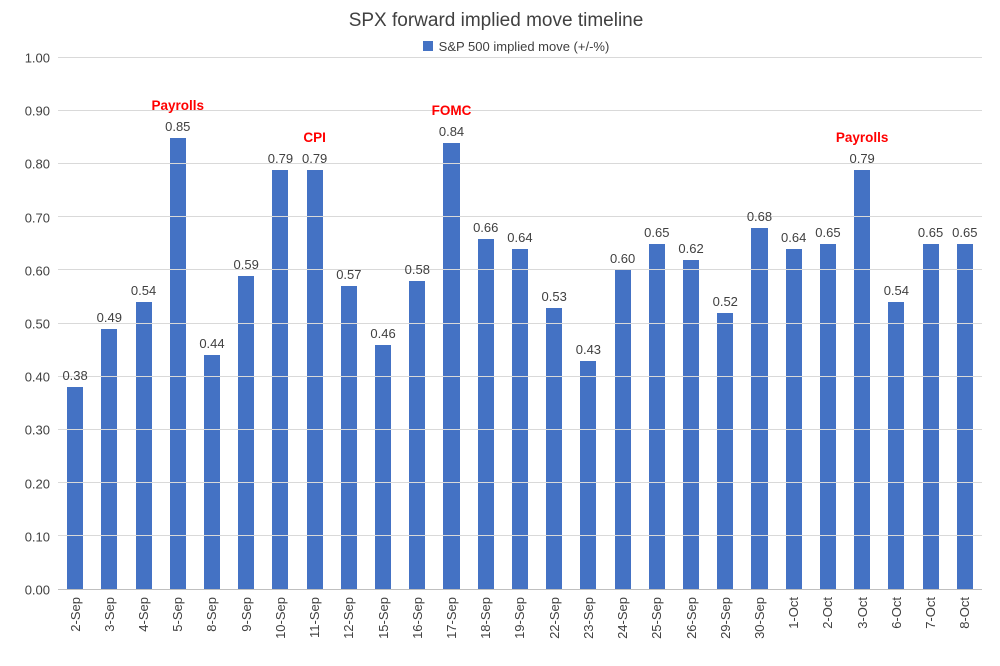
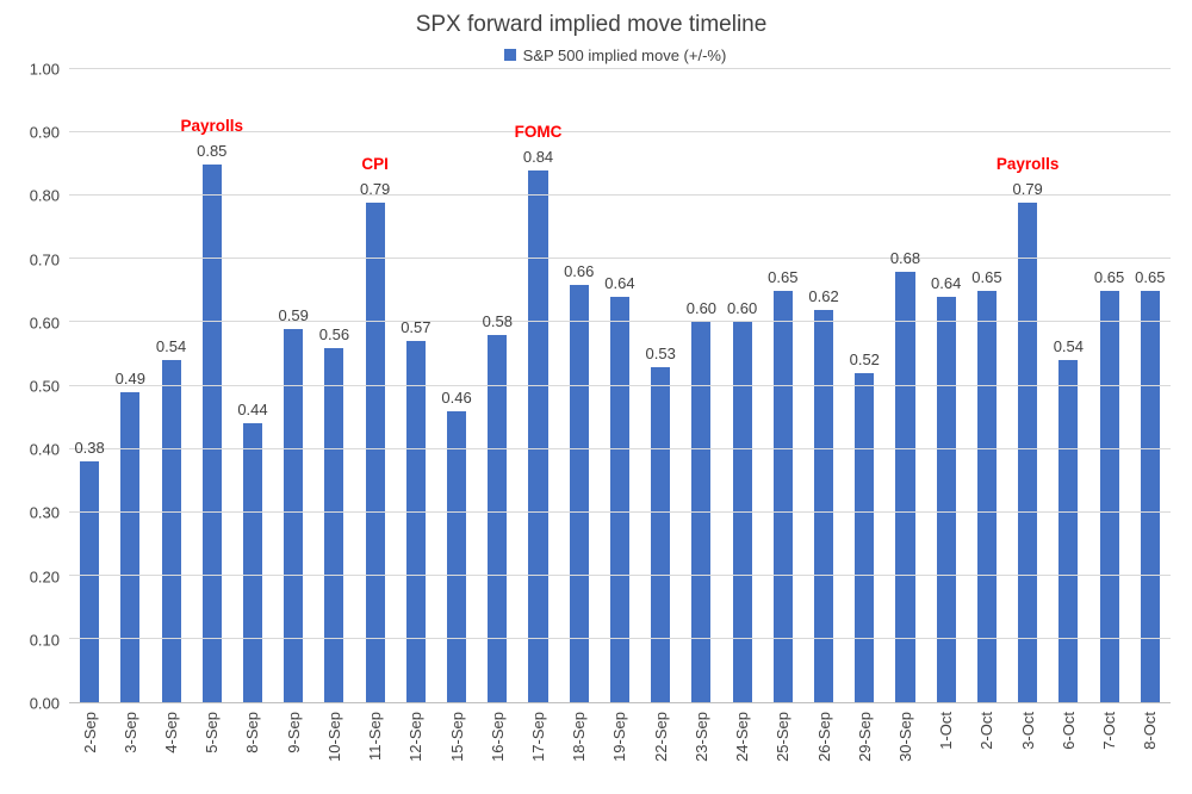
10-Sep: 0.79 -> 0.56
23-Sep: 0.43 -> 0.60
